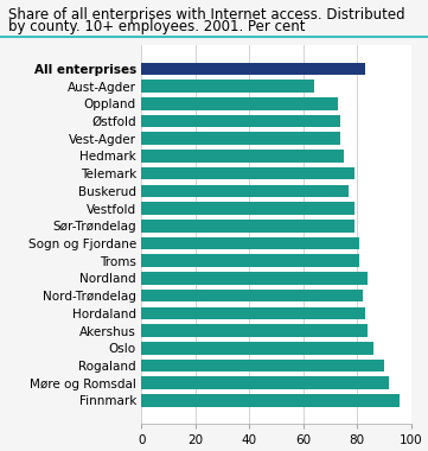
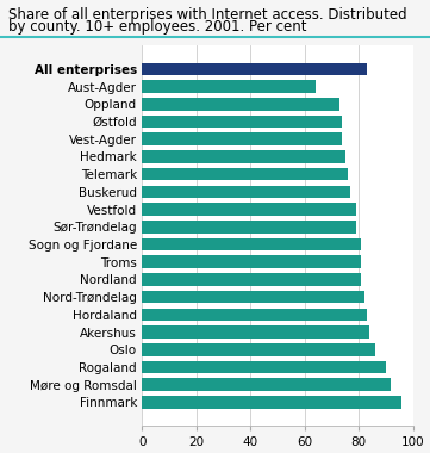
Telemark: 79 -> 76
Nordland: 84 -> 81
